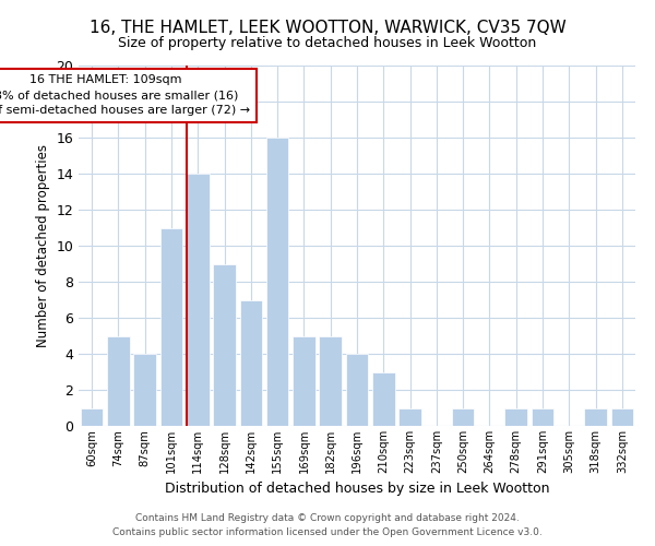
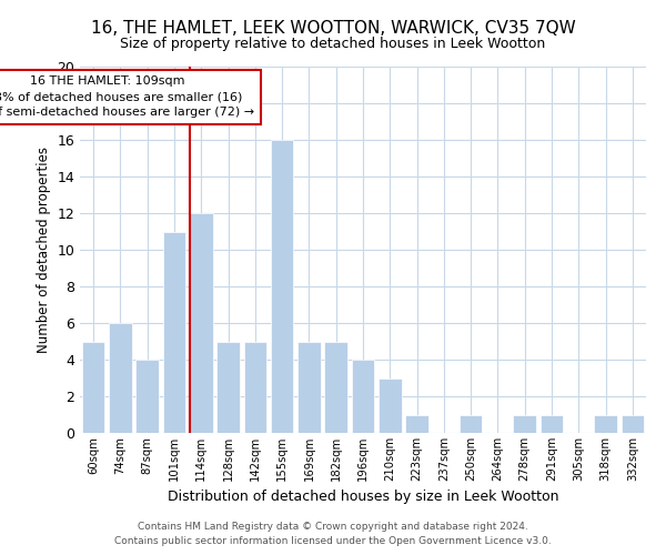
60sqm: 1 -> 5
74sqm: 5 -> 6
114sqm: 14 -> 12
128sqm: 9 -> 5
142sqm: 7 -> 5
